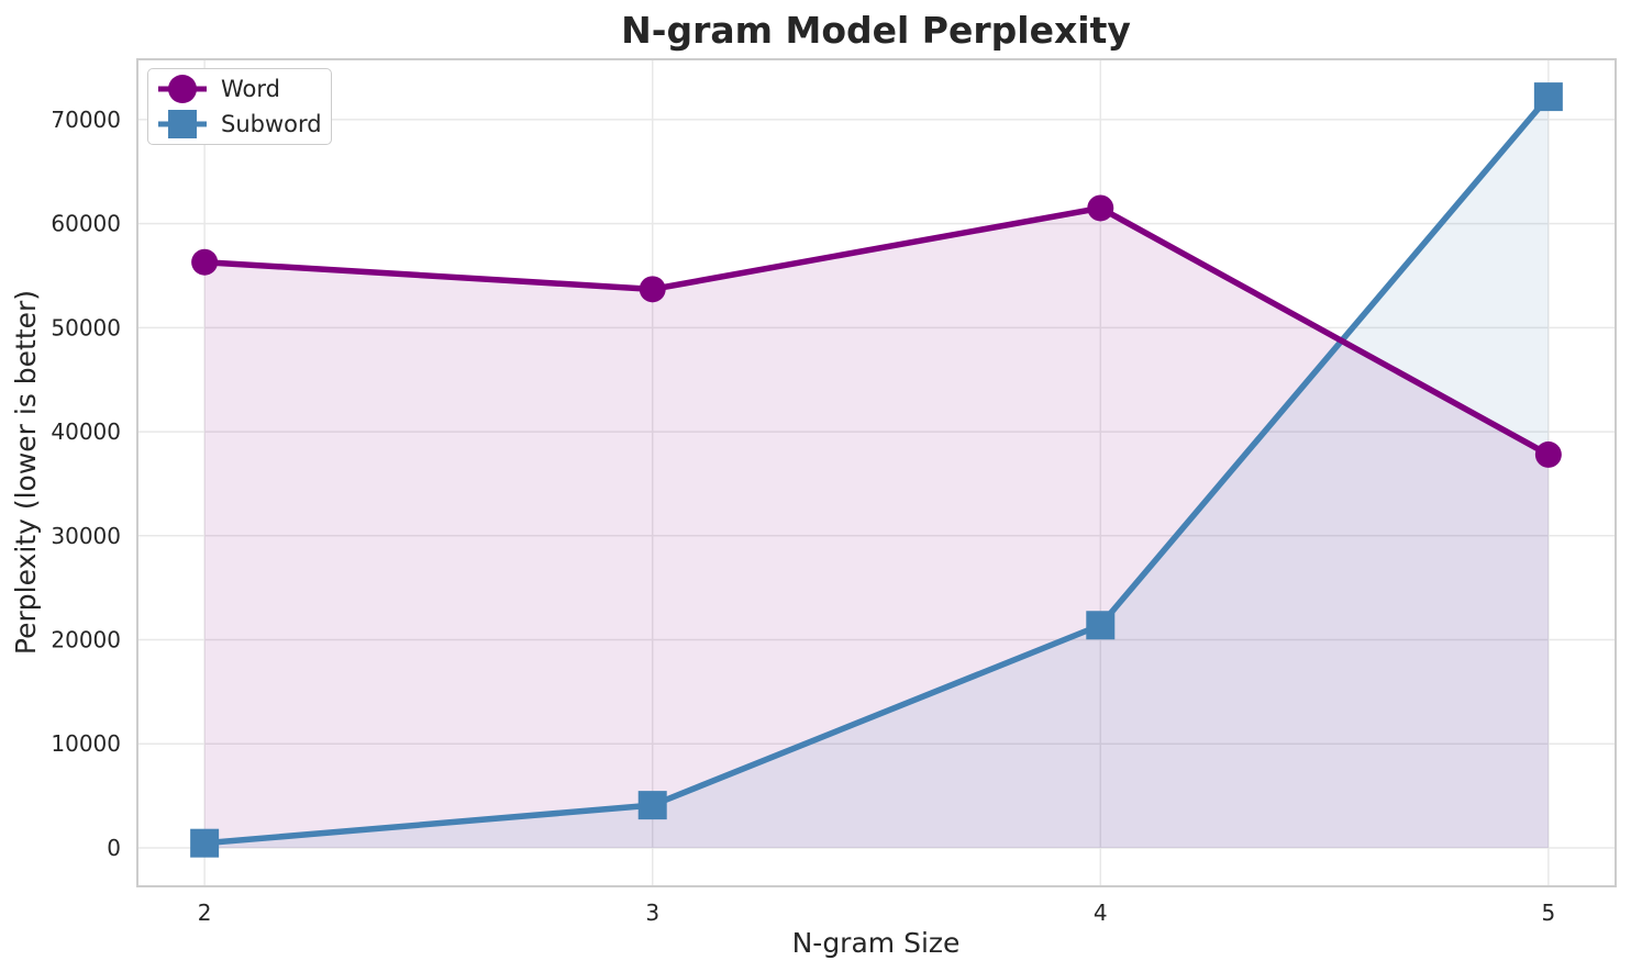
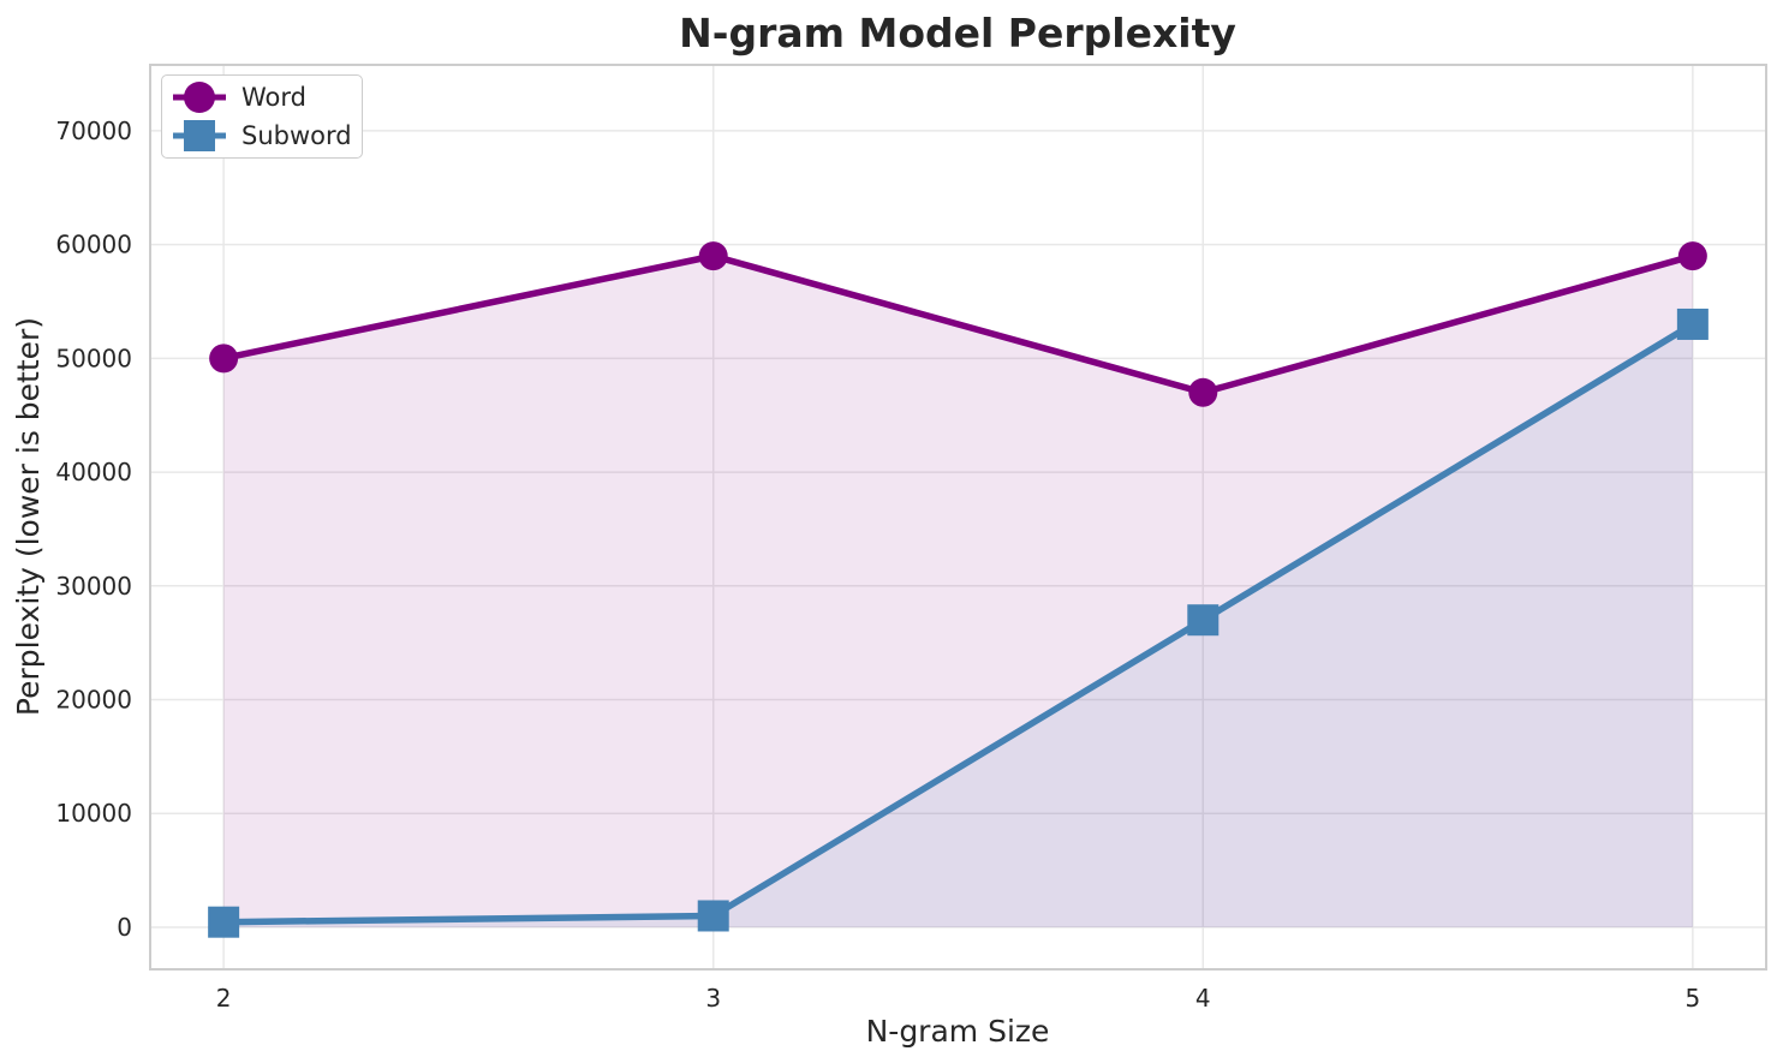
Word/2: 56000 -> 50000
Word/3: 54000 -> 59000
Subword/3: 4000 -> 1000
Word/4: 62000 -> 47000
Subword/4: 21000 -> 27000
Word/5: 38000 -> 59000
Subword/5: 72000 -> 53000
